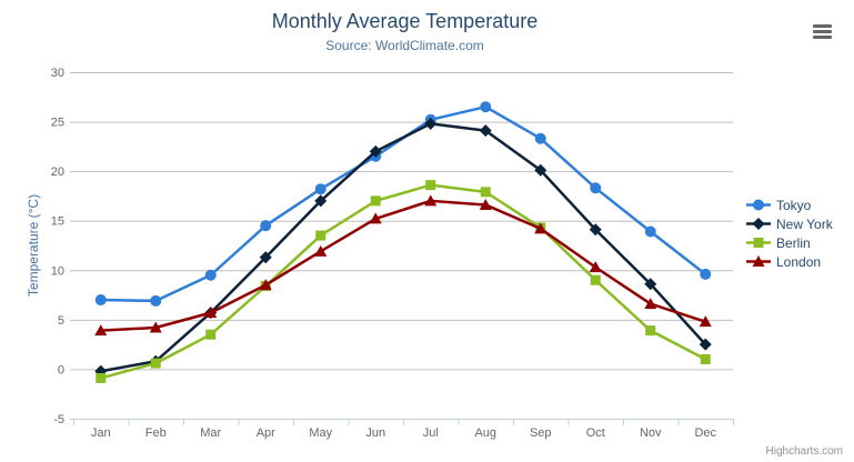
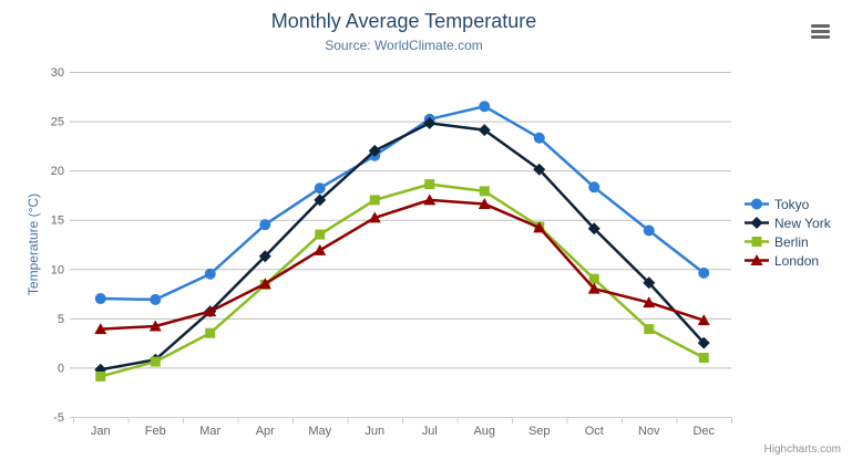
London/Oct: 10 -> 8
